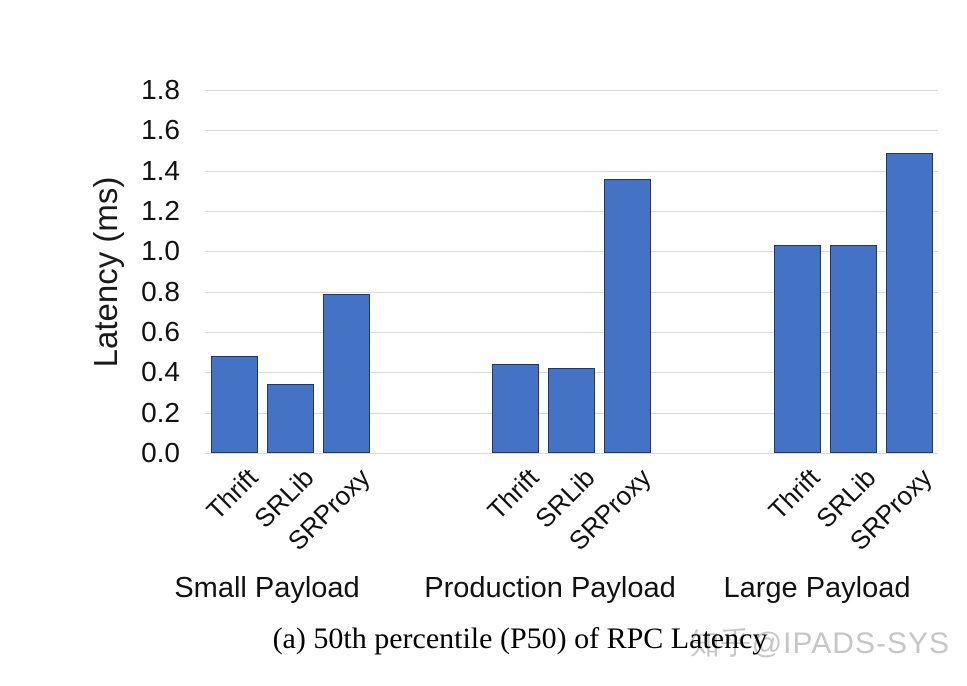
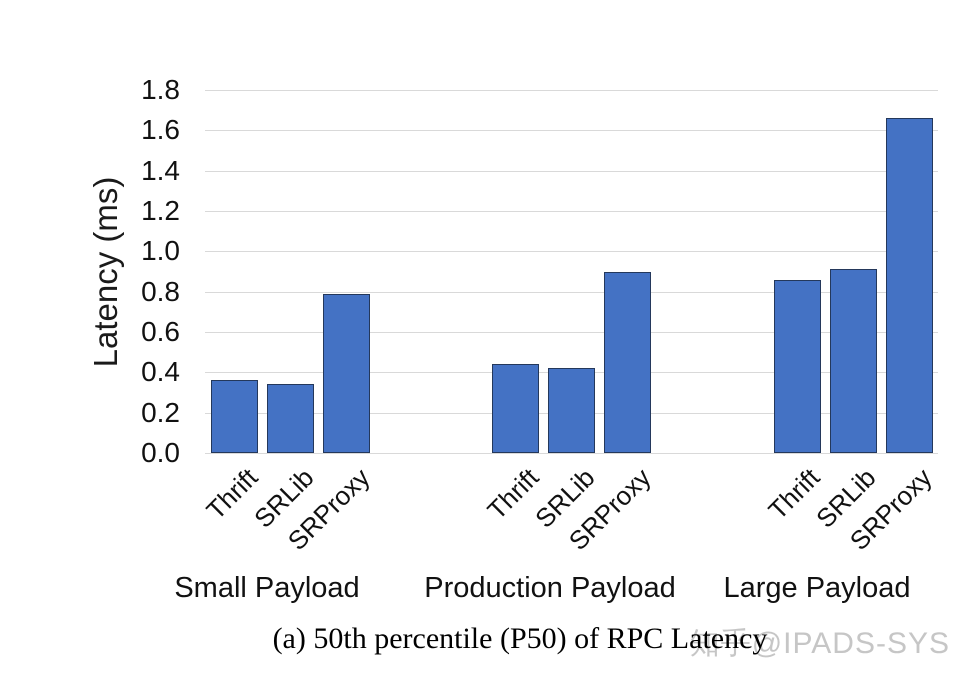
Thrift/Small Payload: 0.48 -> 0.36
SRProxy/Production Payload: 1.36 -> 0.90
Thrift/Large Payload: 1.03 -> 0.86
SRLib/Large Payload: 1.03 -> 0.91
SRProxy/Large Payload: 1.49 -> 1.66
